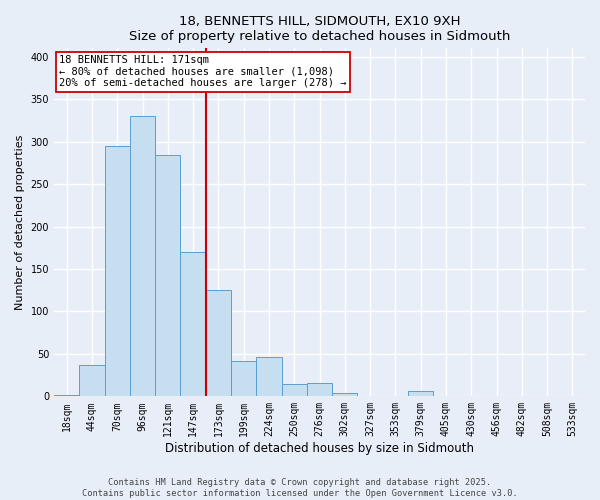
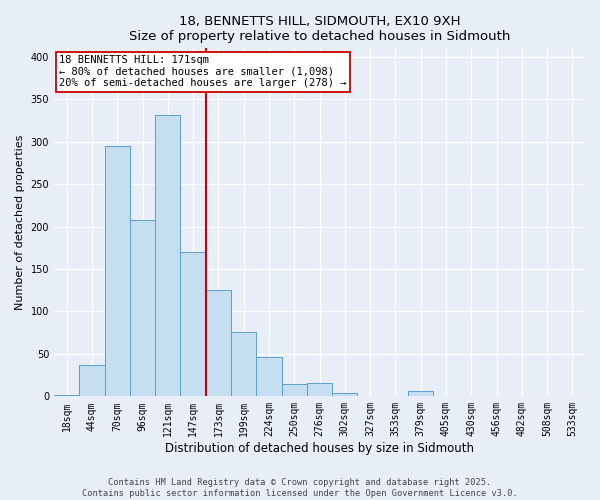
96sqm: 330 -> 208
121sqm: 284 -> 332
199sqm: 42 -> 76
